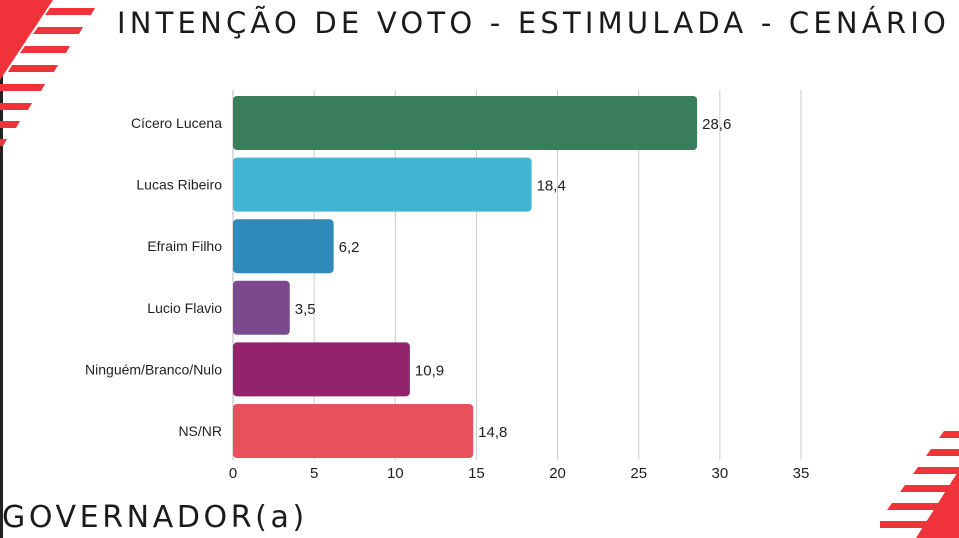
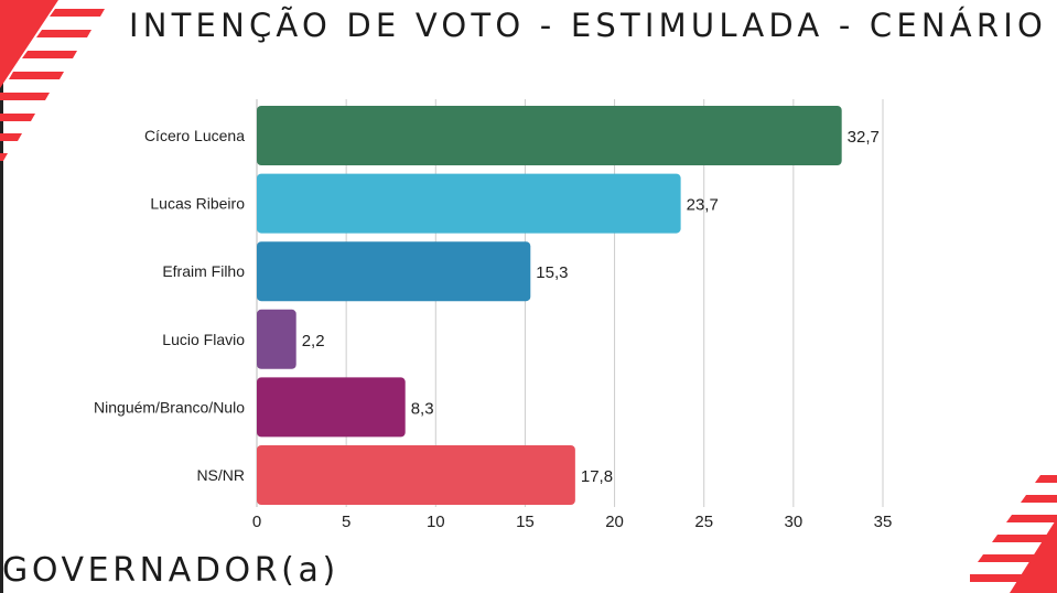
Cícero Lucena: 28,6 -> 32,7
Lucas Ribeiro: 18,4 -> 23,7
Efraim Filho: 6,2 -> 15,3
Lucio Flavio: 3,5 -> 2,2
Ninguém/Branco/Nulo: 10,9 -> 8,3
NS/NR: 14,8 -> 17,8
